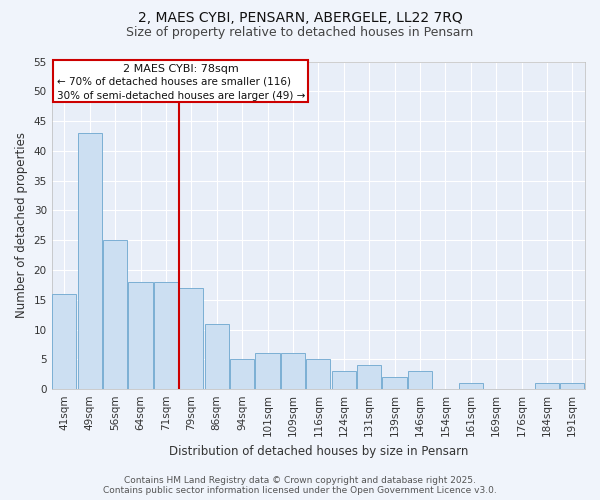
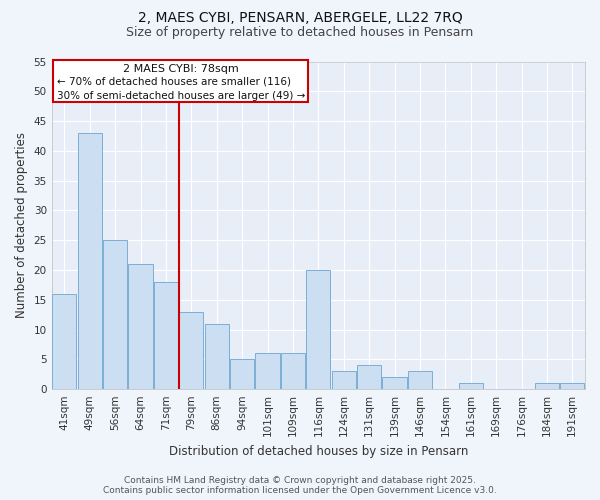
64sqm: 18 -> 21
79sqm: 17 -> 13
116sqm: 5 -> 20
